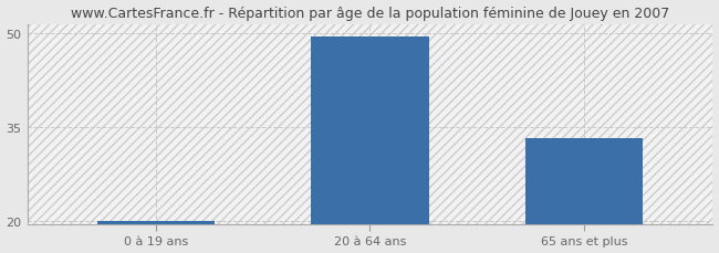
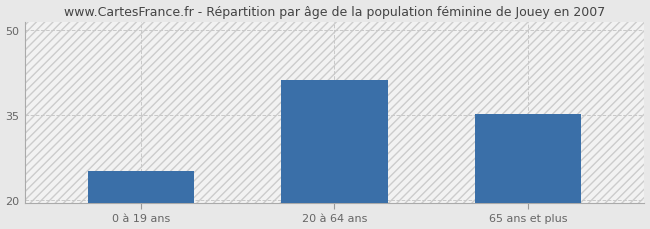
0 à 19 ans: 20.1 -> 25.2
20 à 64 ans: 49.5 -> 41.2
65 ans et plus: 33.3 -> 35.2
